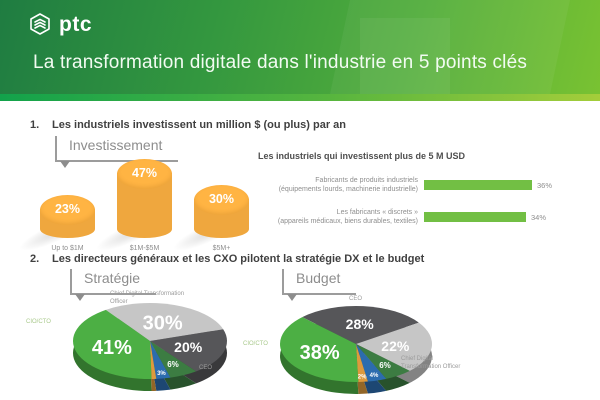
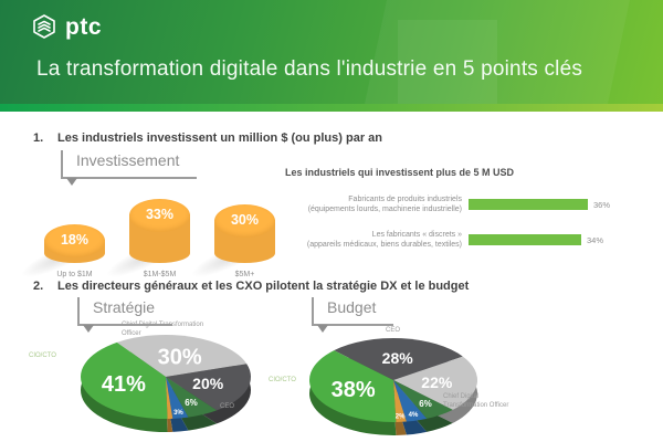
Investissement/Up to $1M: 23% -> 18%
Investissement/$1M-$5M: 47% -> 33%
